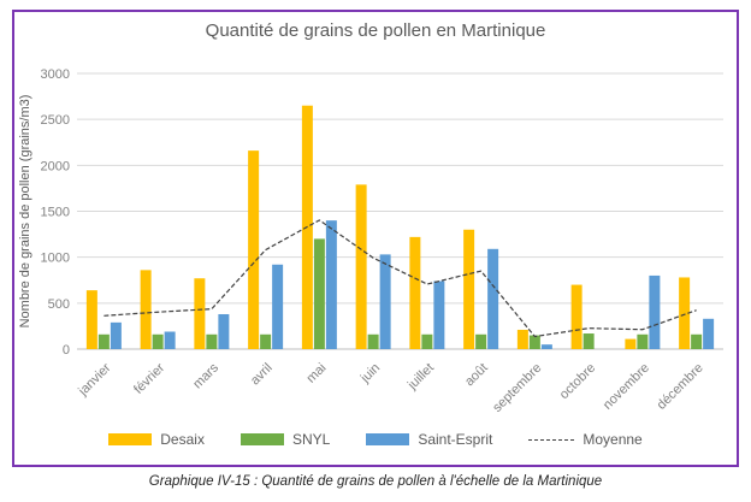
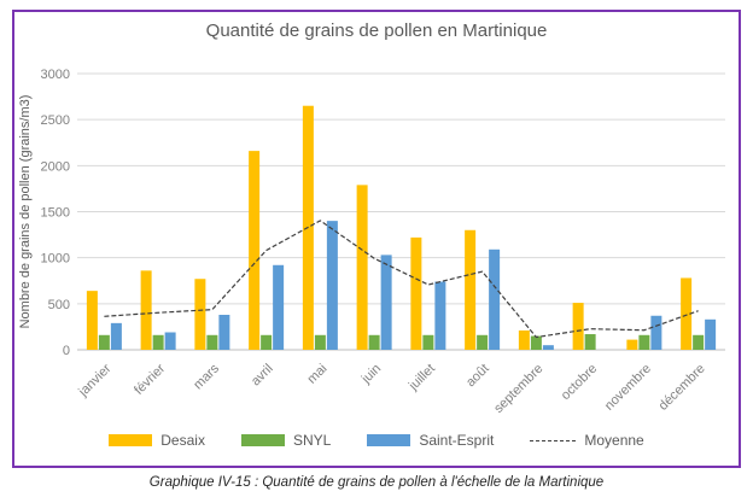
SNYL/mai: 1200 -> 200
Desaix/octobre: 700 -> 500
Saint-Esprit/novembre: 800 -> 400
